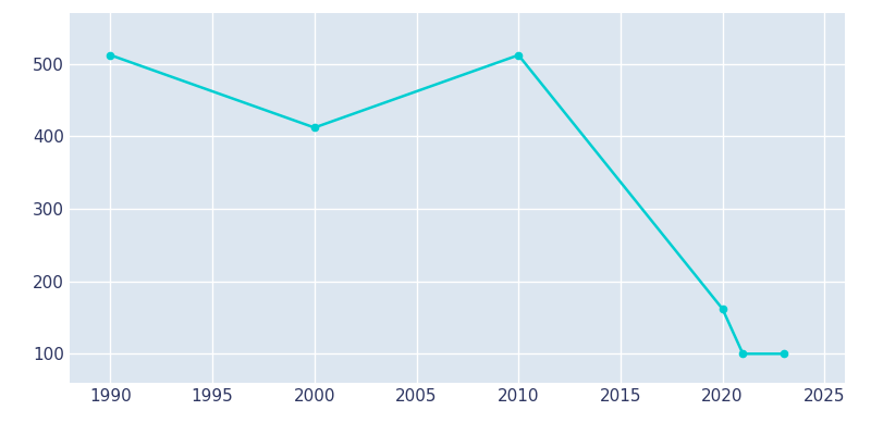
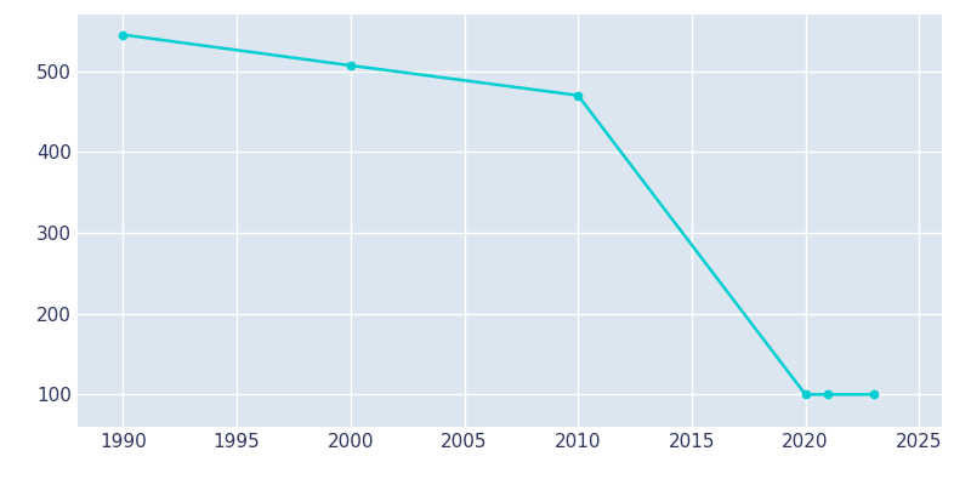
1990: 512 -> 545
2000: 412 -> 507
2010: 512 -> 470
2020: 162 -> 100
